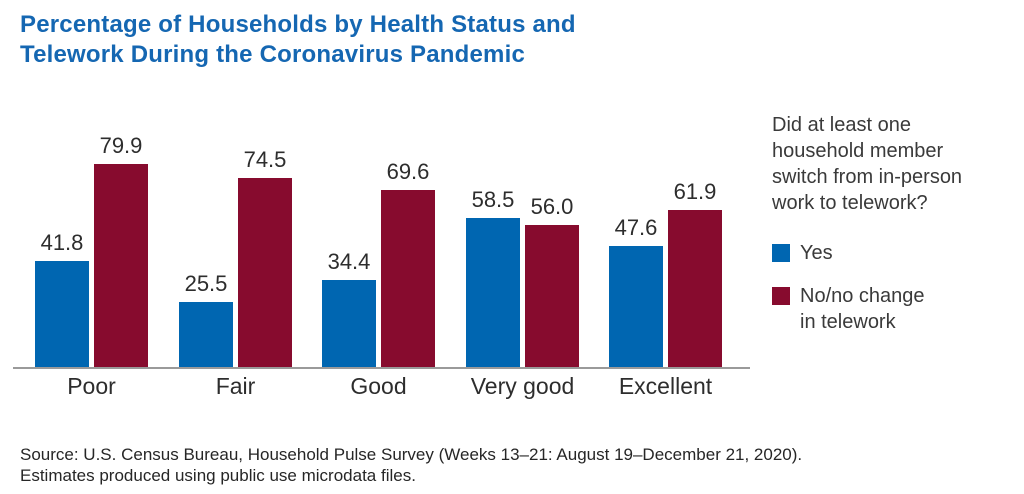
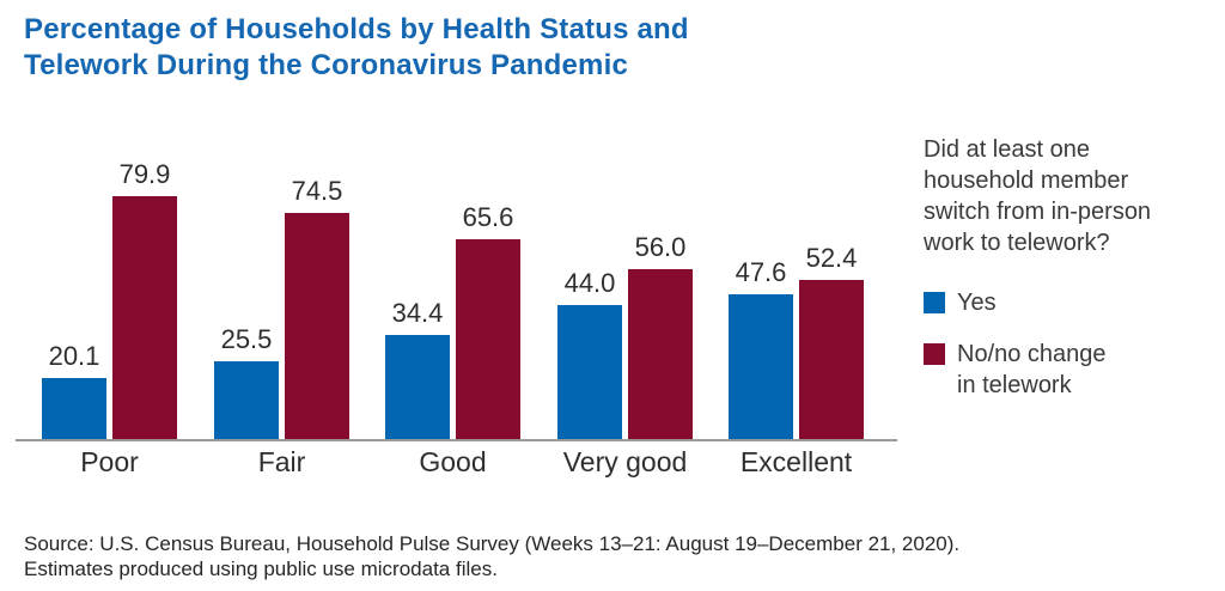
Yes/Poor: 41.8 -> 20.1
No/no change in telework/Good: 69.6 -> 65.6
Yes/Very good: 58.5 -> 44.0
No/no change in telework/Excellent: 61.9 -> 52.4
